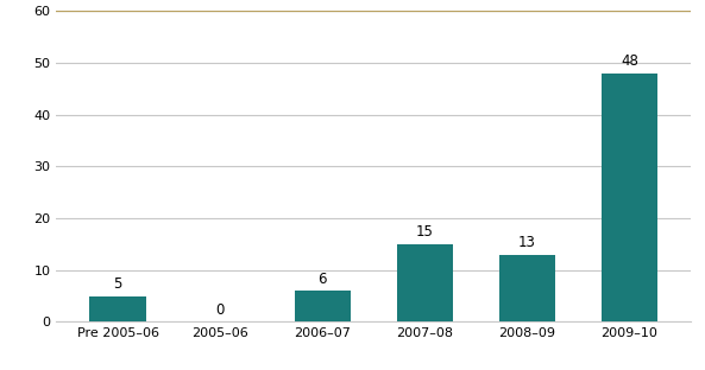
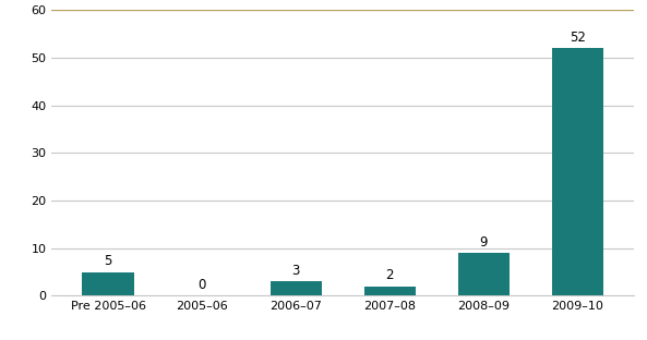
2006–07: 6 -> 3
2007–08: 15 -> 2
2008–09: 13 -> 9
2009–10: 48 -> 52
